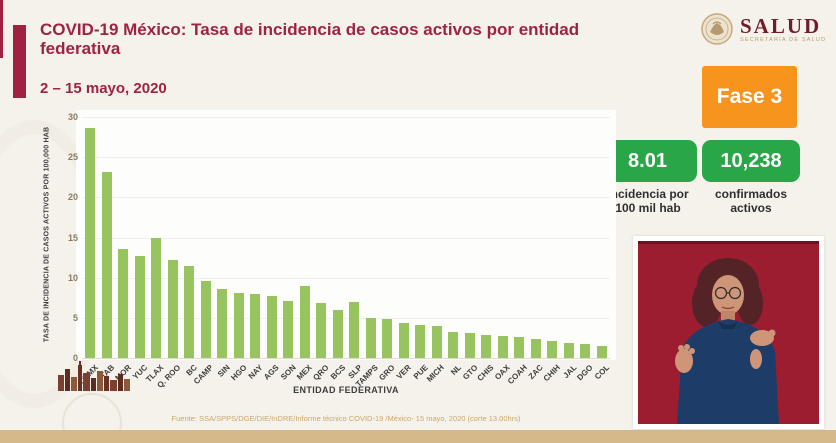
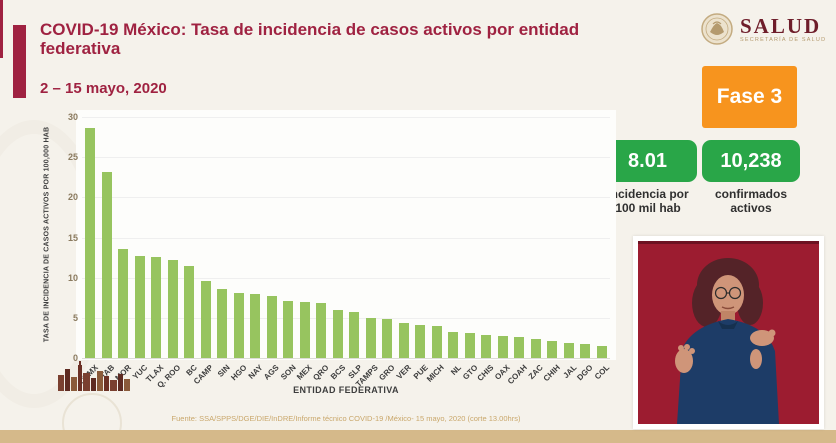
TLAX: 15 -> 13
MEX: 9 -> 7
SLP: 7 -> 6
